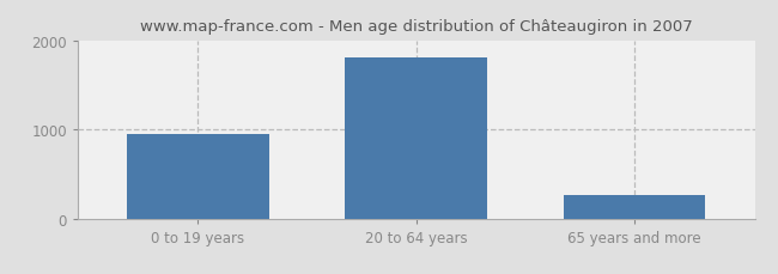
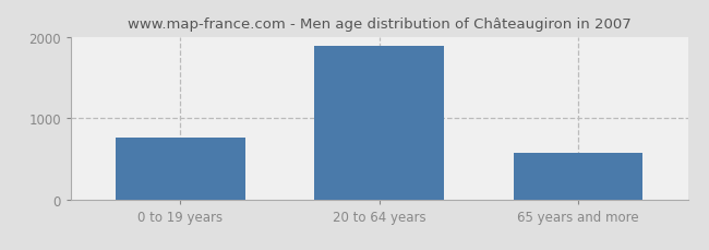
0 to 19 years: 950 -> 760
20 to 64 years: 1810 -> 1880
65 years and more: 270 -> 580
